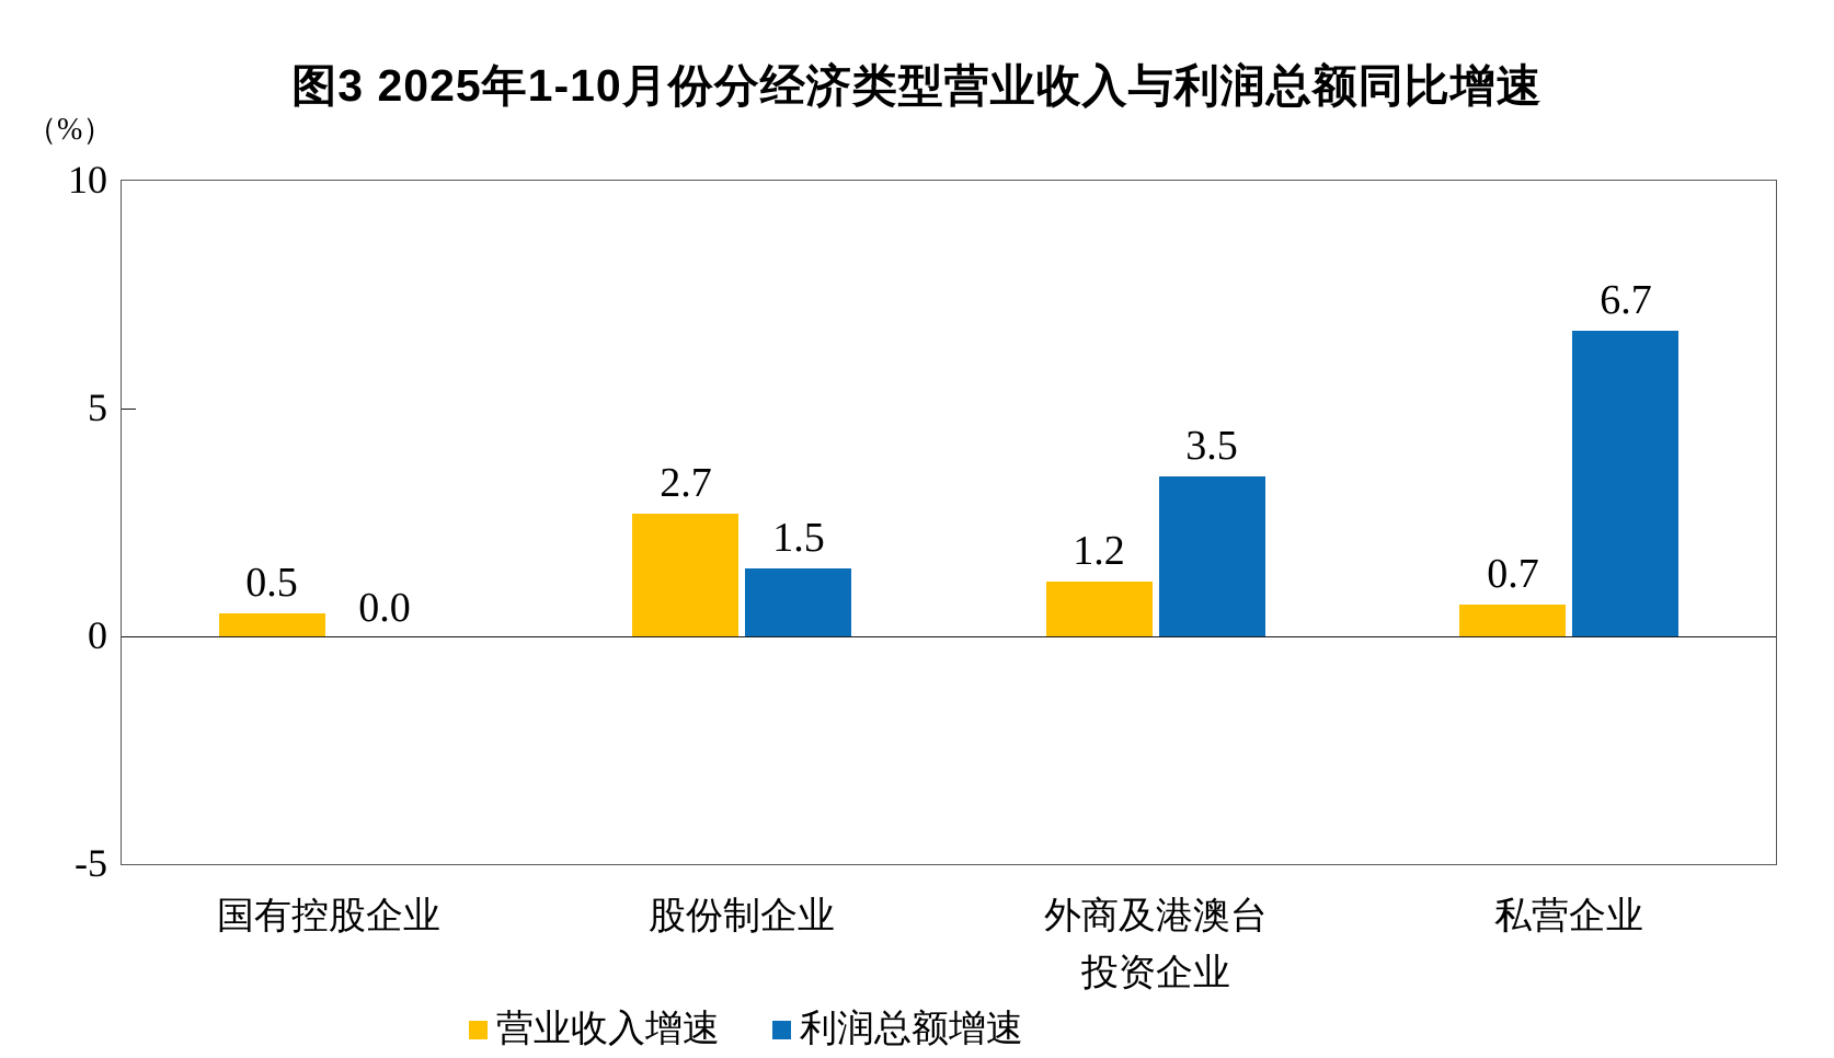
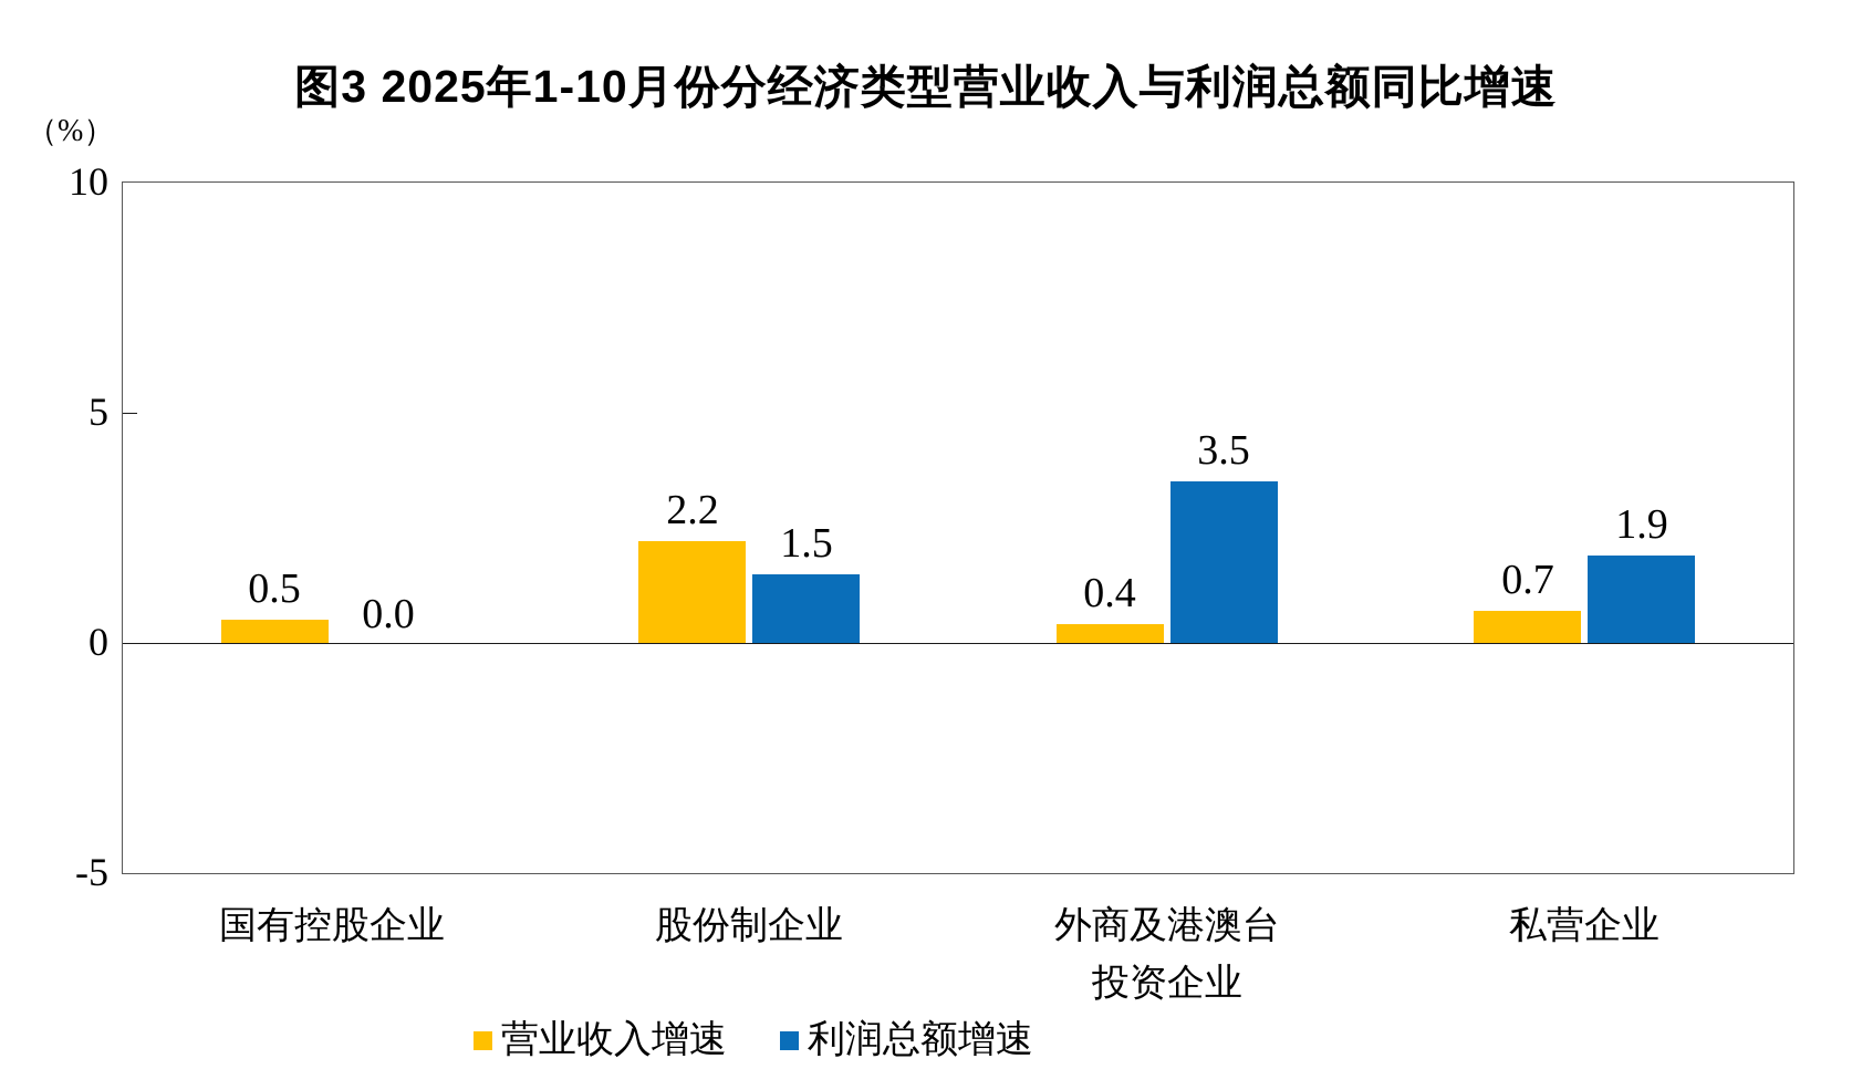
营业收入增速/股份制企业: 2.7 -> 2.2
营业收入增速/外商及港澳台投资企业: 1.2 -> 0.4
利润总额增速/私营企业: 6.7 -> 1.9
